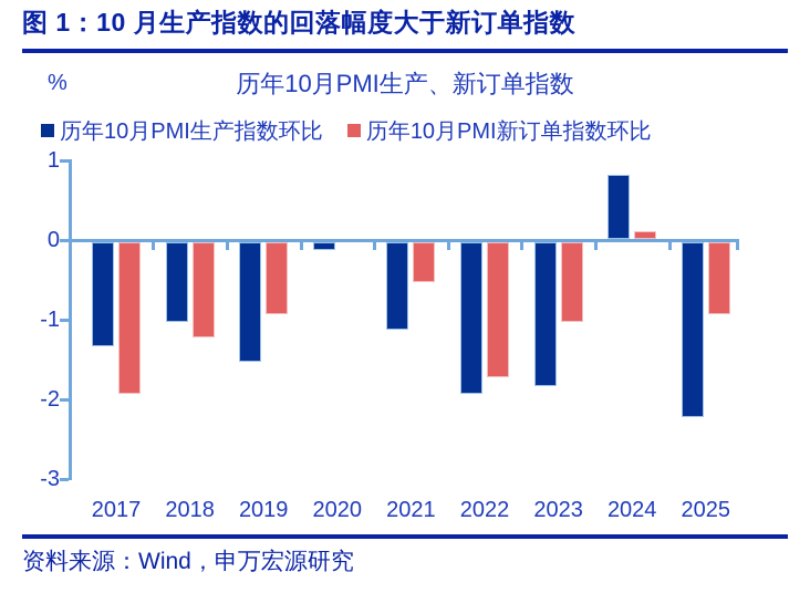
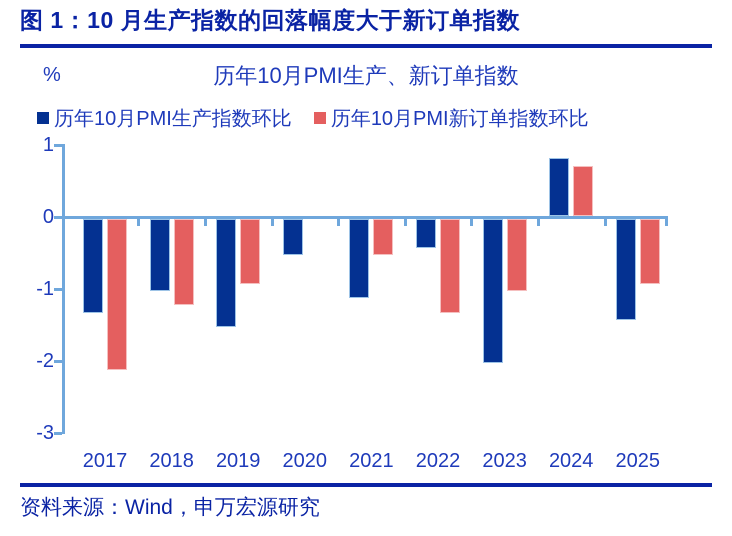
历年10月PMI新订单指数环比/2017: -1.9 -> -2.1
历年10月PMI生产指数环比/2020: -0.1 -> -0.5
历年10月PMI生产指数环比/2022: -1.9 -> -0.4
历年10月PMI新订单指数环比/2022: -1.7 -> -1.3
历年10月PMI生产指数环比/2023: -1.8 -> -2.0
历年10月PMI新订单指数环比/2024: 0.1 -> 0.7
历年10月PMI生产指数环比/2025: -2.2 -> -1.4
